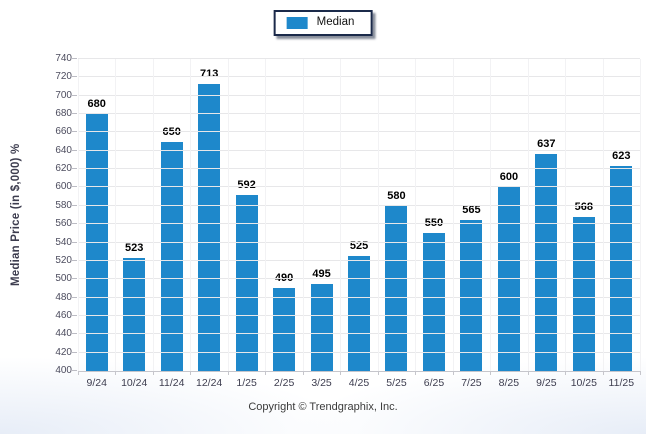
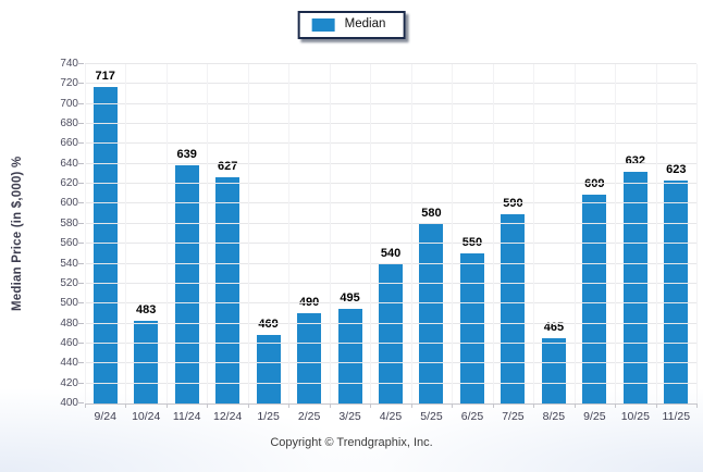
9/24: 680 -> 717
10/24: 523 -> 483
11/24: 650 -> 639
12/24: 713 -> 627
1/25: 592 -> 469
4/25: 525 -> 540
7/25: 565 -> 590
8/25: 600 -> 465
9/25: 637 -> 609
10/25: 568 -> 632
